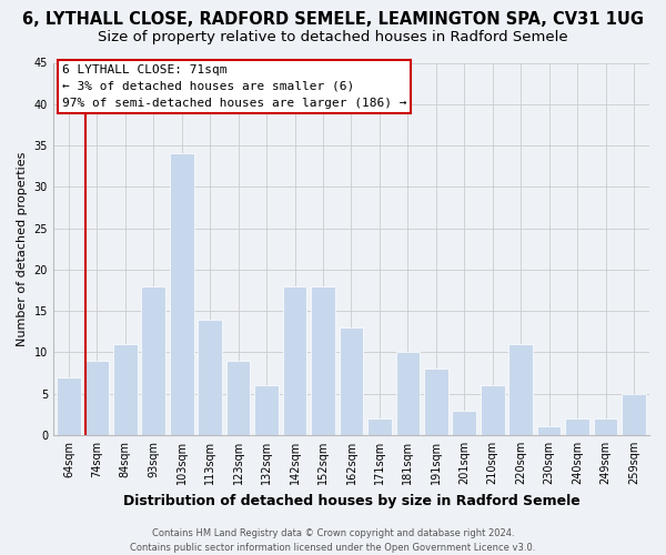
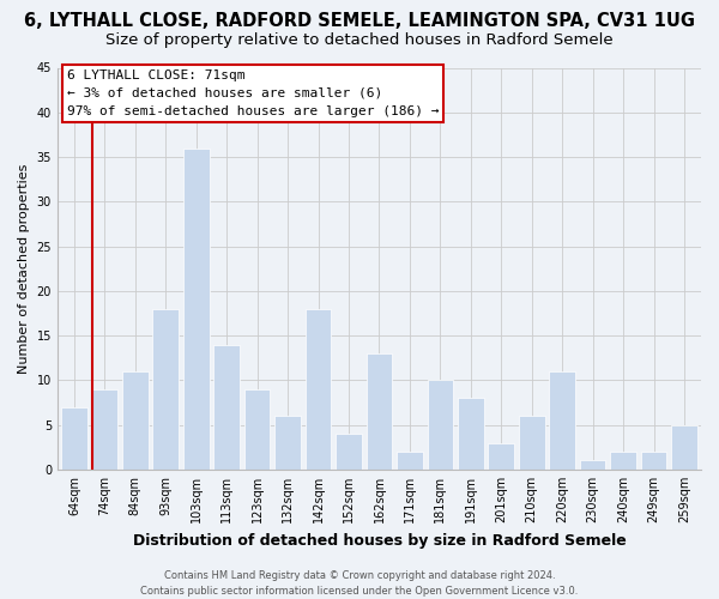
103sqm: 34 -> 36
152sqm: 18 -> 4
